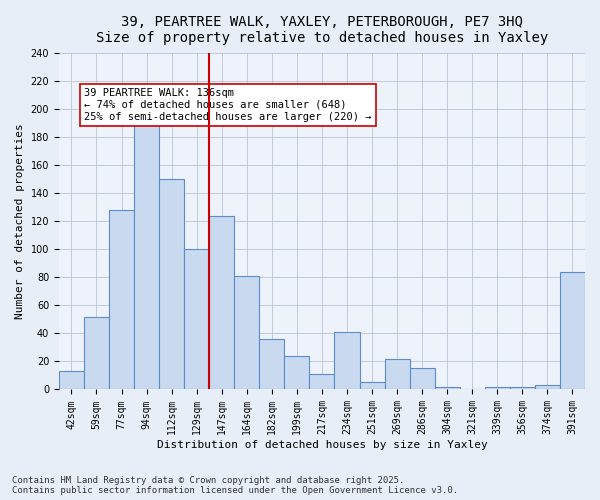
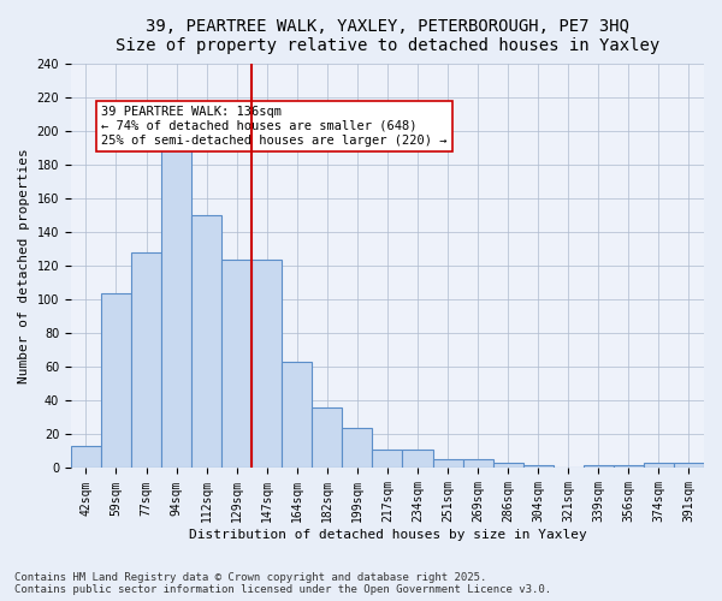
59sqm: 52 -> 104
129sqm: 100 -> 124
164sqm: 81 -> 63
234sqm: 41 -> 11
269sqm: 22 -> 5
286sqm: 15 -> 3
391sqm: 84 -> 3
